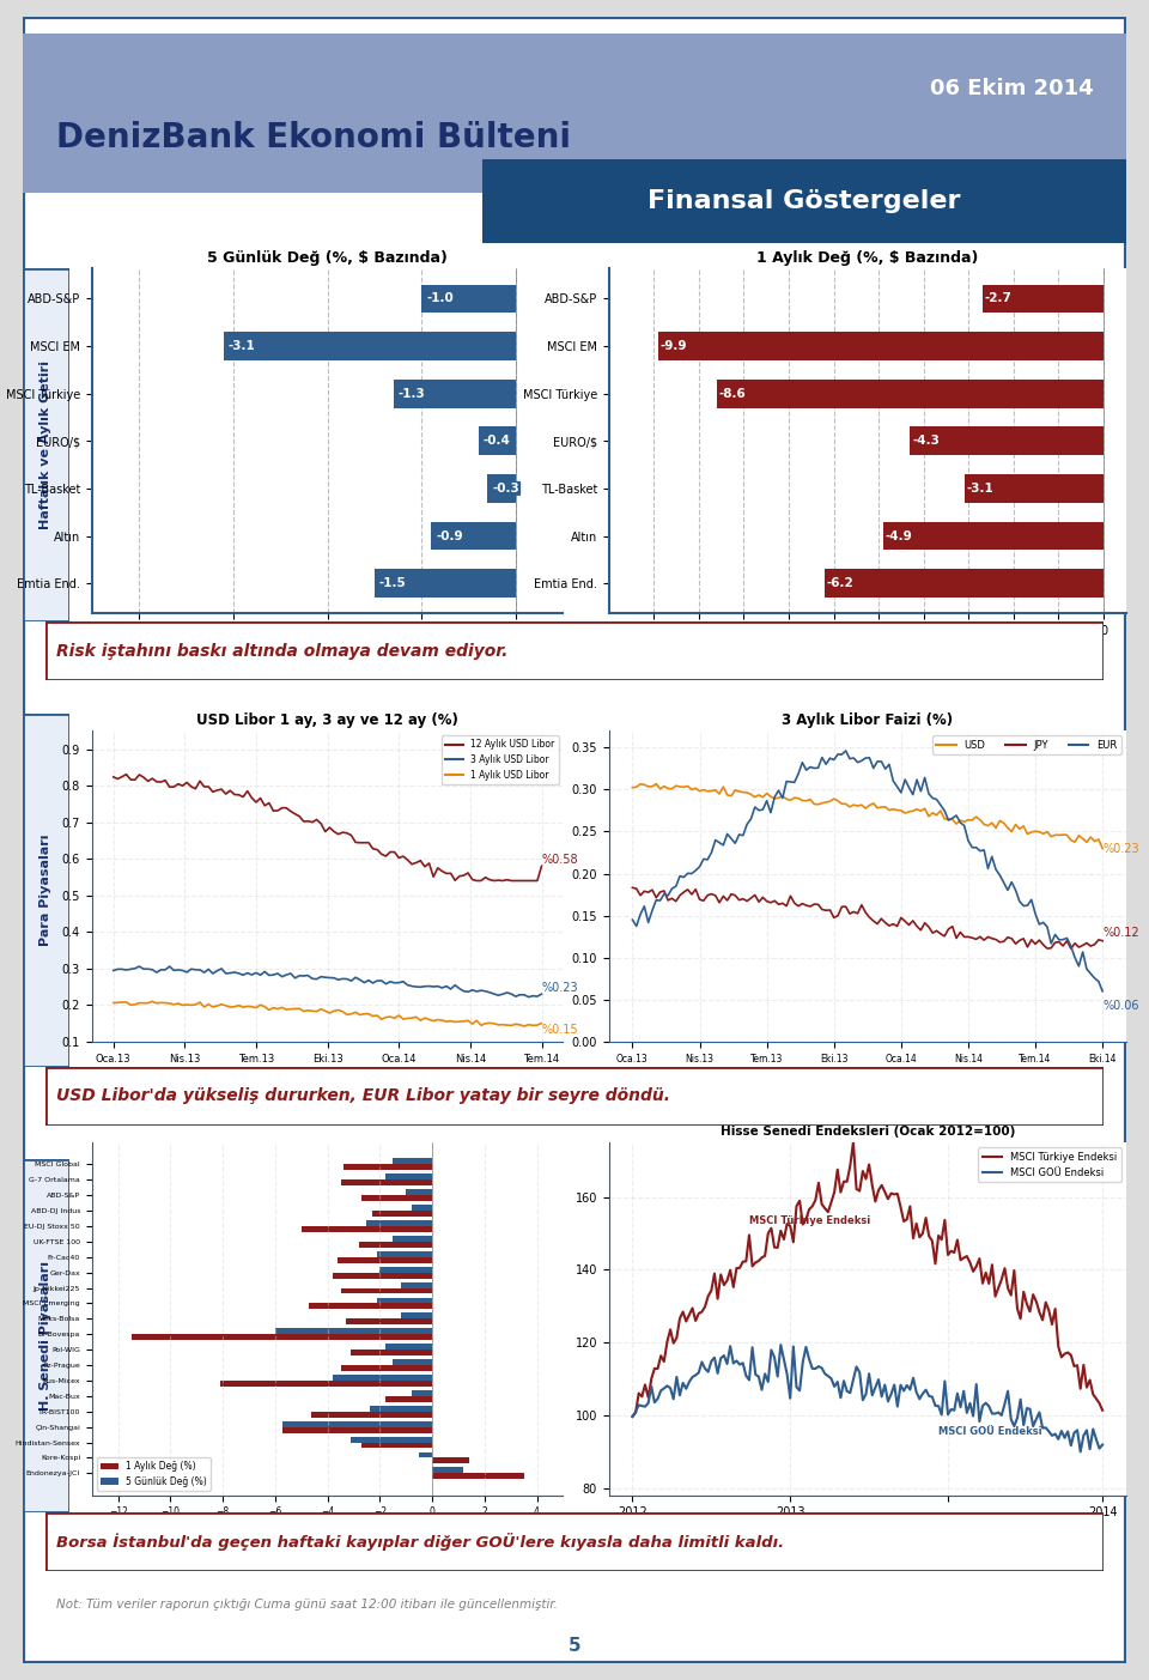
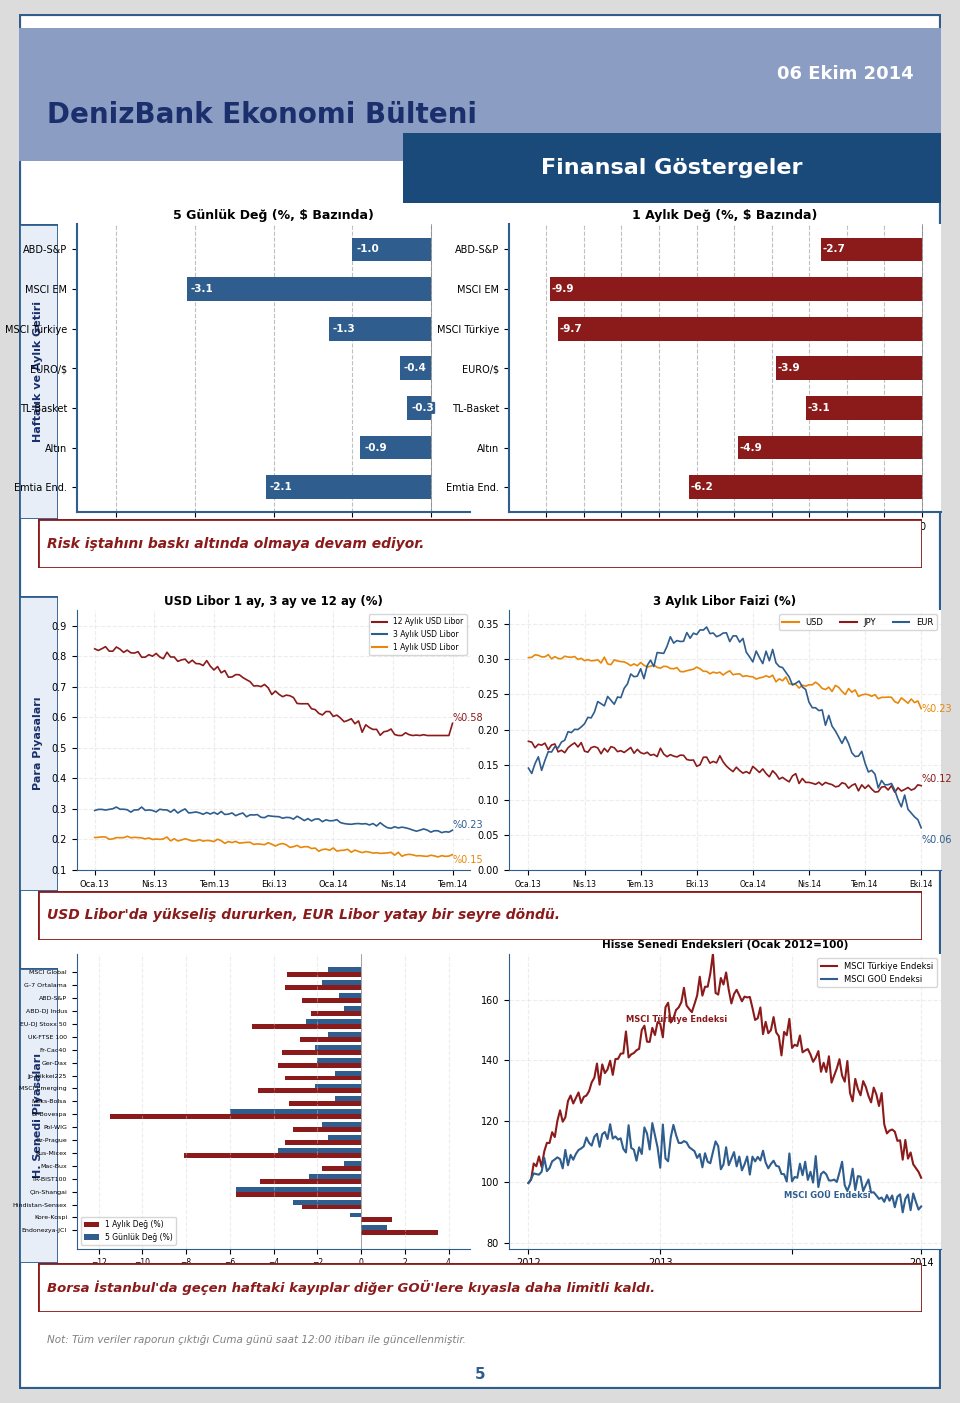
5 Günlük Değ (%, $ Bazında)/Emtia End.: -1.5 -> -2.1
1 Aylık Değ (%, $ Bazında)/MSCI Türkiye: -8.6 -> -9.7
1 Aylık Değ (%, $ Bazında)/EURO/$: -4.3 -> -3.9
